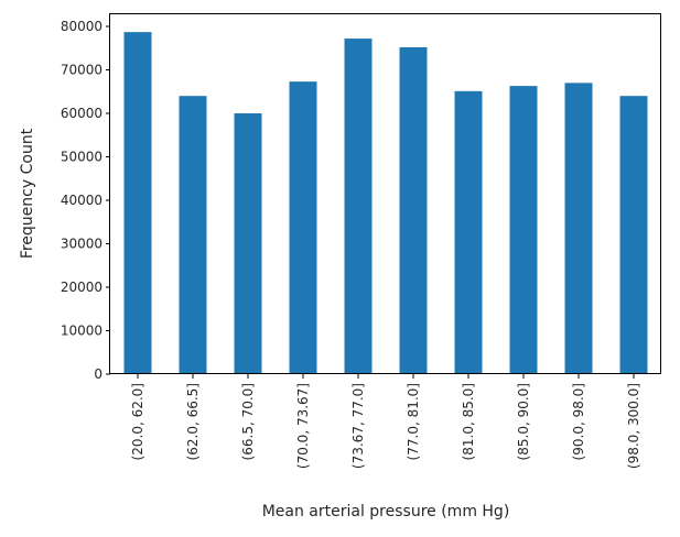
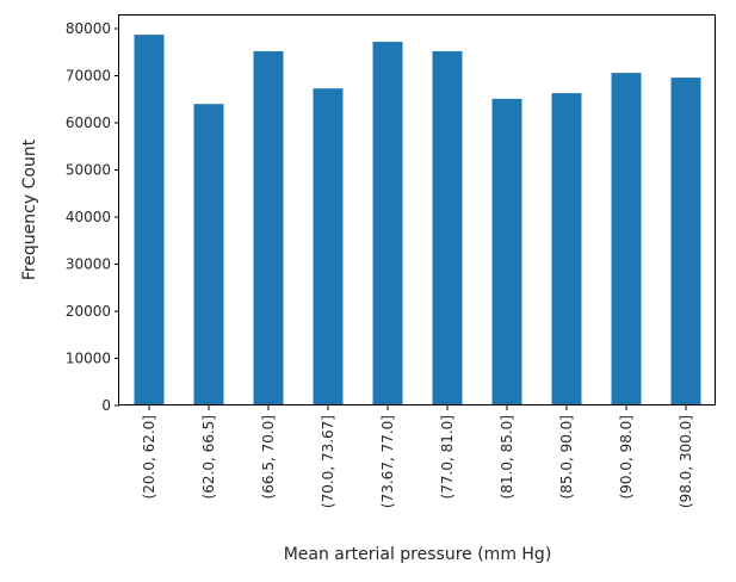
(66.5, 70.0]: 60000 -> 75000
(90.0, 98.0]: 67000 -> 71000
(98.0, 300.0]: 64000 -> 70000
